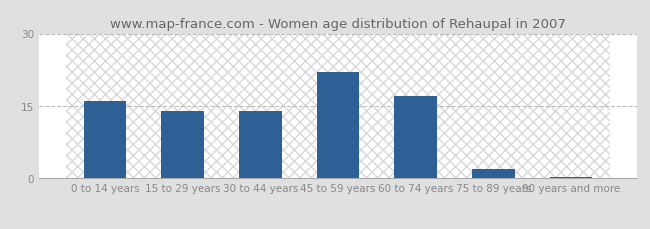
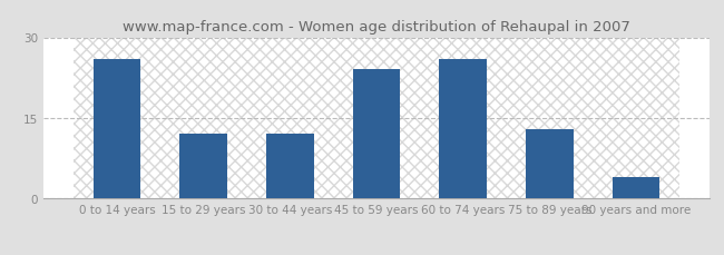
0 to 14 years: 16.0 -> 26.0
15 to 29 years: 14.0 -> 12.0
30 to 44 years: 14.0 -> 12.0
45 to 59 years: 22.0 -> 24.0
60 to 74 years: 17.0 -> 26.0
75 to 89 years: 2.0 -> 13.0
90 years and more: 0.3 -> 4.0
